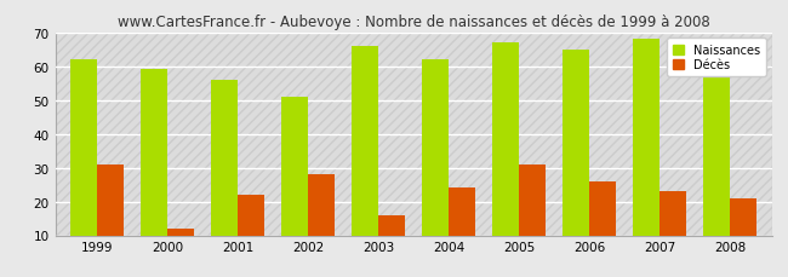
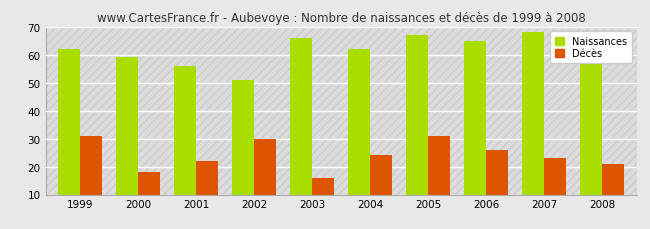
Décès/2000: 12 -> 18
Décès/2002: 28 -> 30
